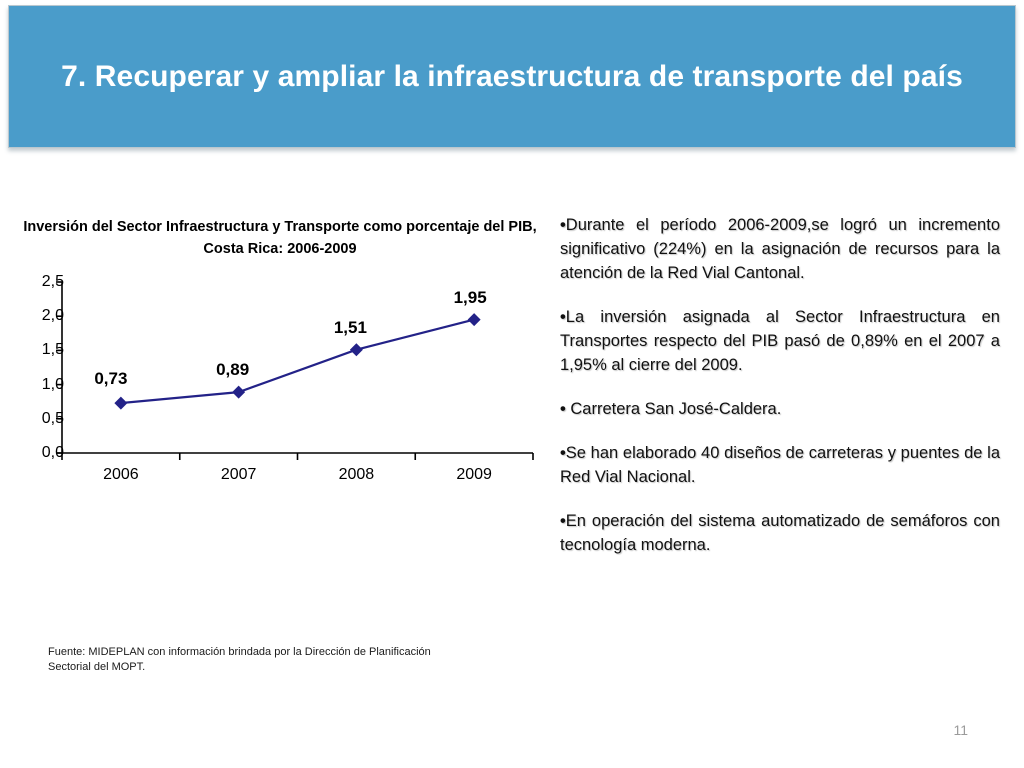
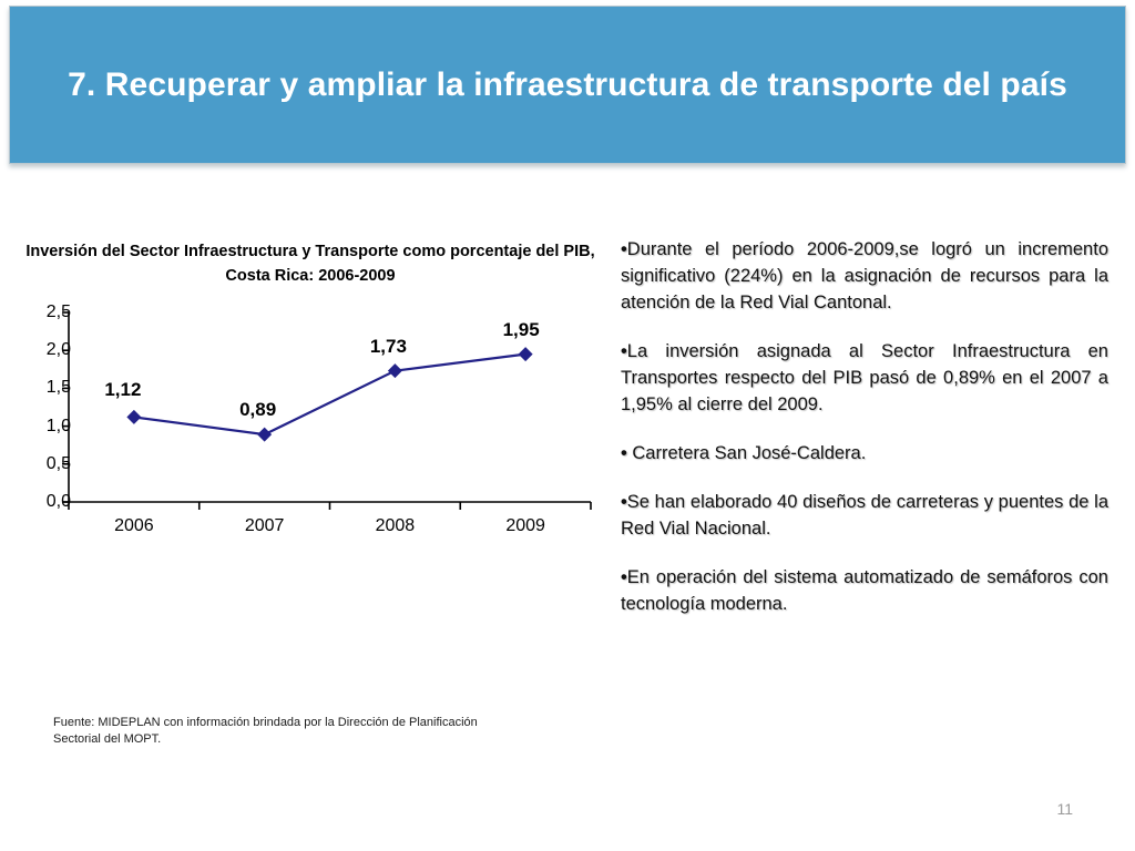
2006: 0,73 -> 1,12
2008: 1,51 -> 1,73
